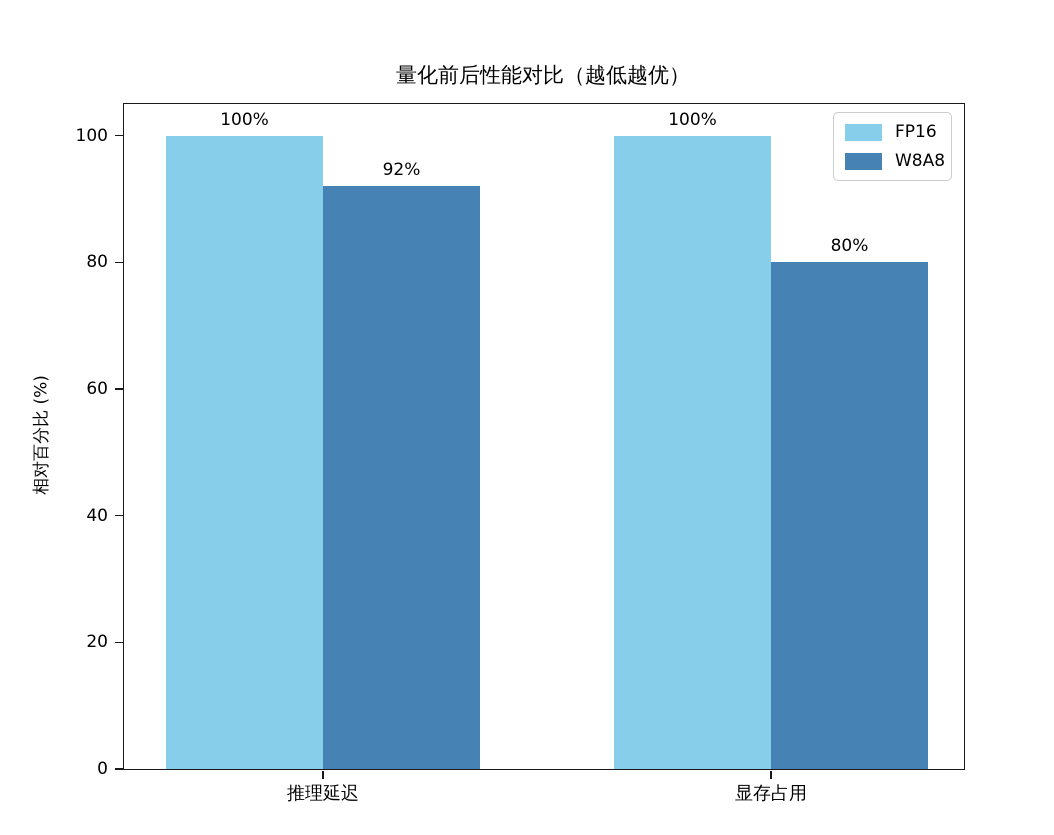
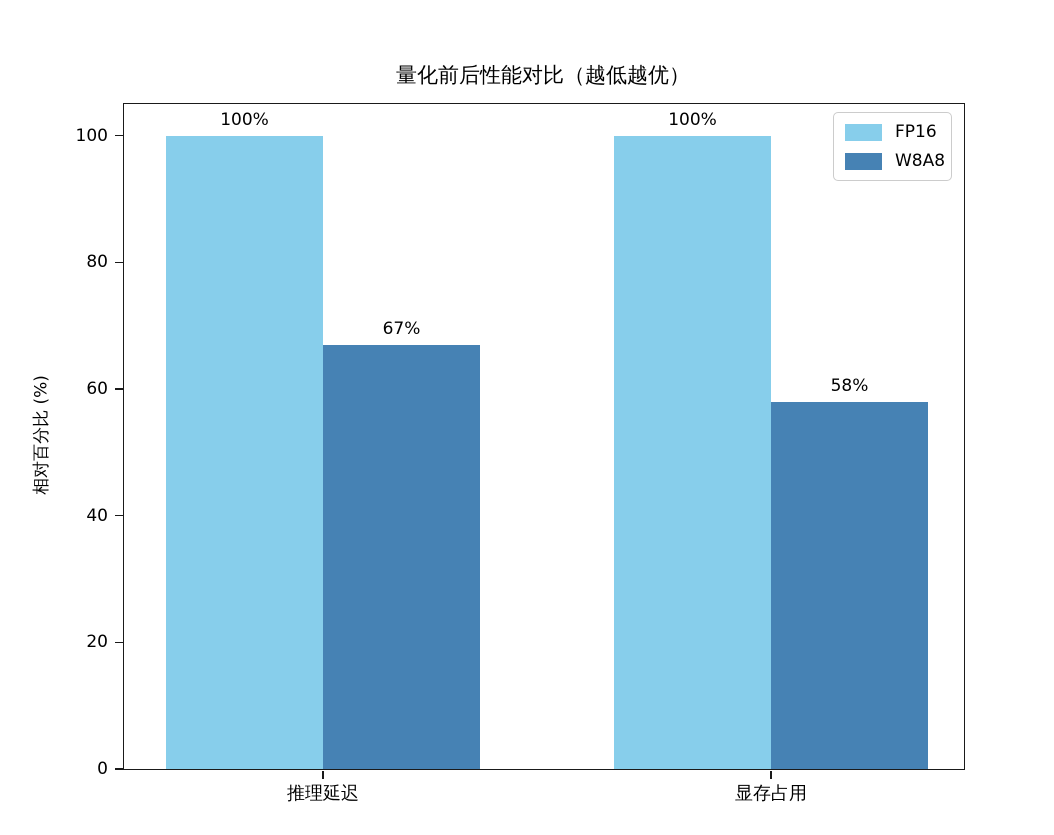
W8A8/推理延迟: 92% -> 67%
W8A8/显存占用: 80% -> 58%
